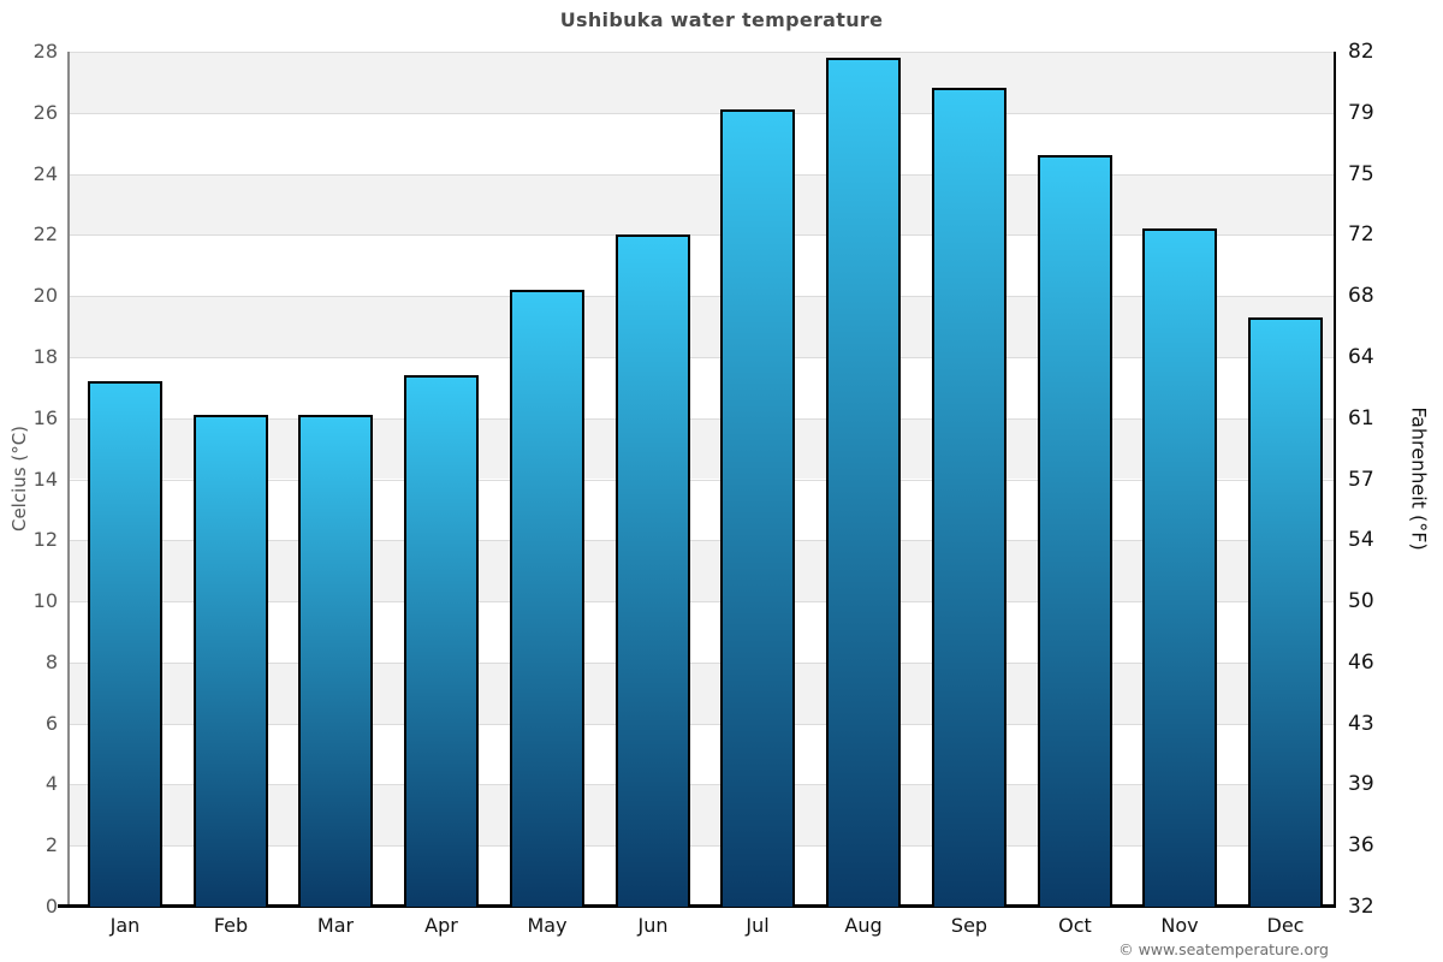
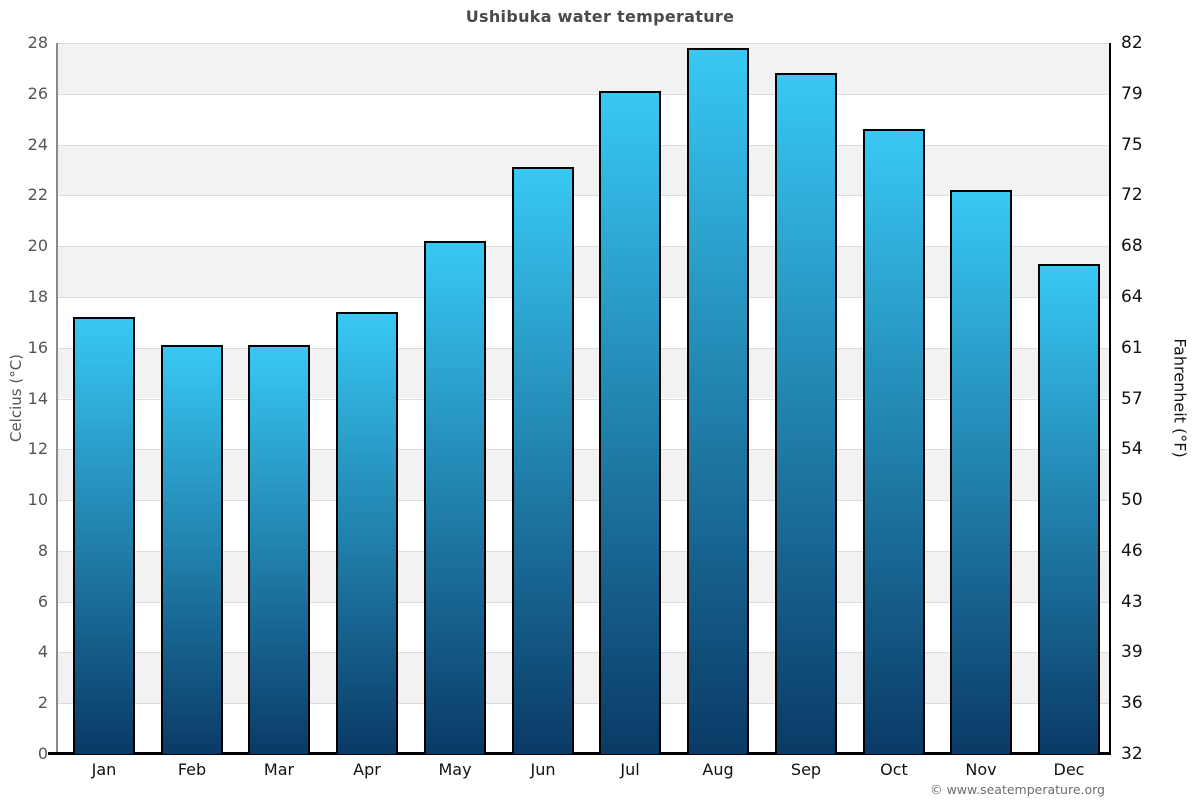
Jun: 22.0 -> 23.1
